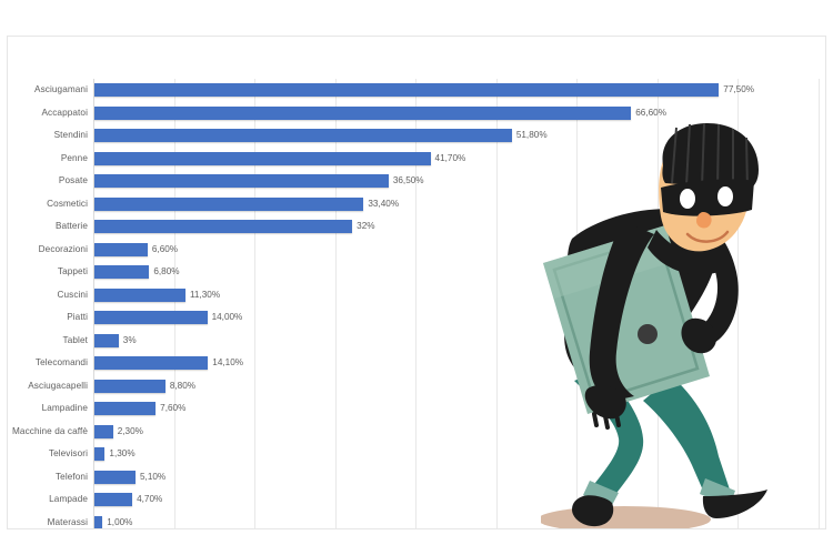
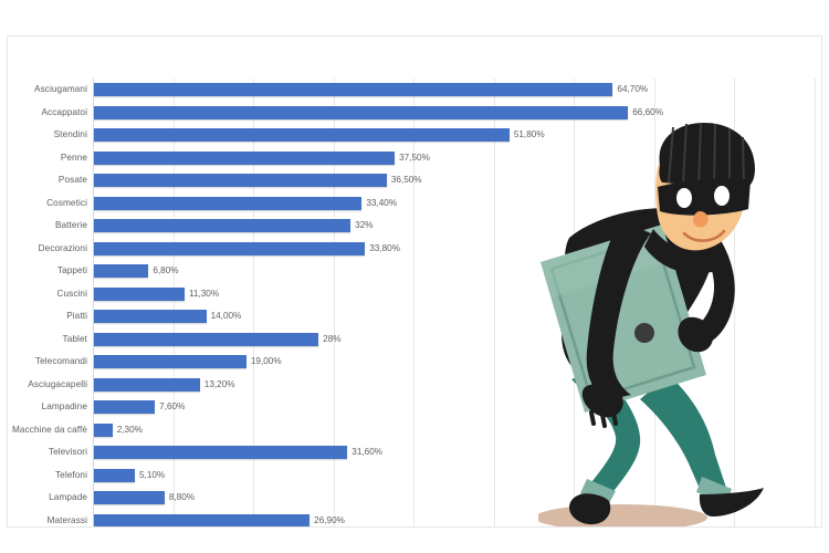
Asciugamani: 77,50% -> 64,70%
Penne: 41,70% -> 37,50%
Decorazioni: 6,60% -> 33,80%
Tablet: 3% -> 28%
Telecomandi: 14,10% -> 19,00%
Asciugacapelli: 8,80% -> 13,20%
Televisori: 1,30% -> 31,60%
Lampade: 4,70% -> 8,80%
Materassi: 1,00% -> 26,90%
